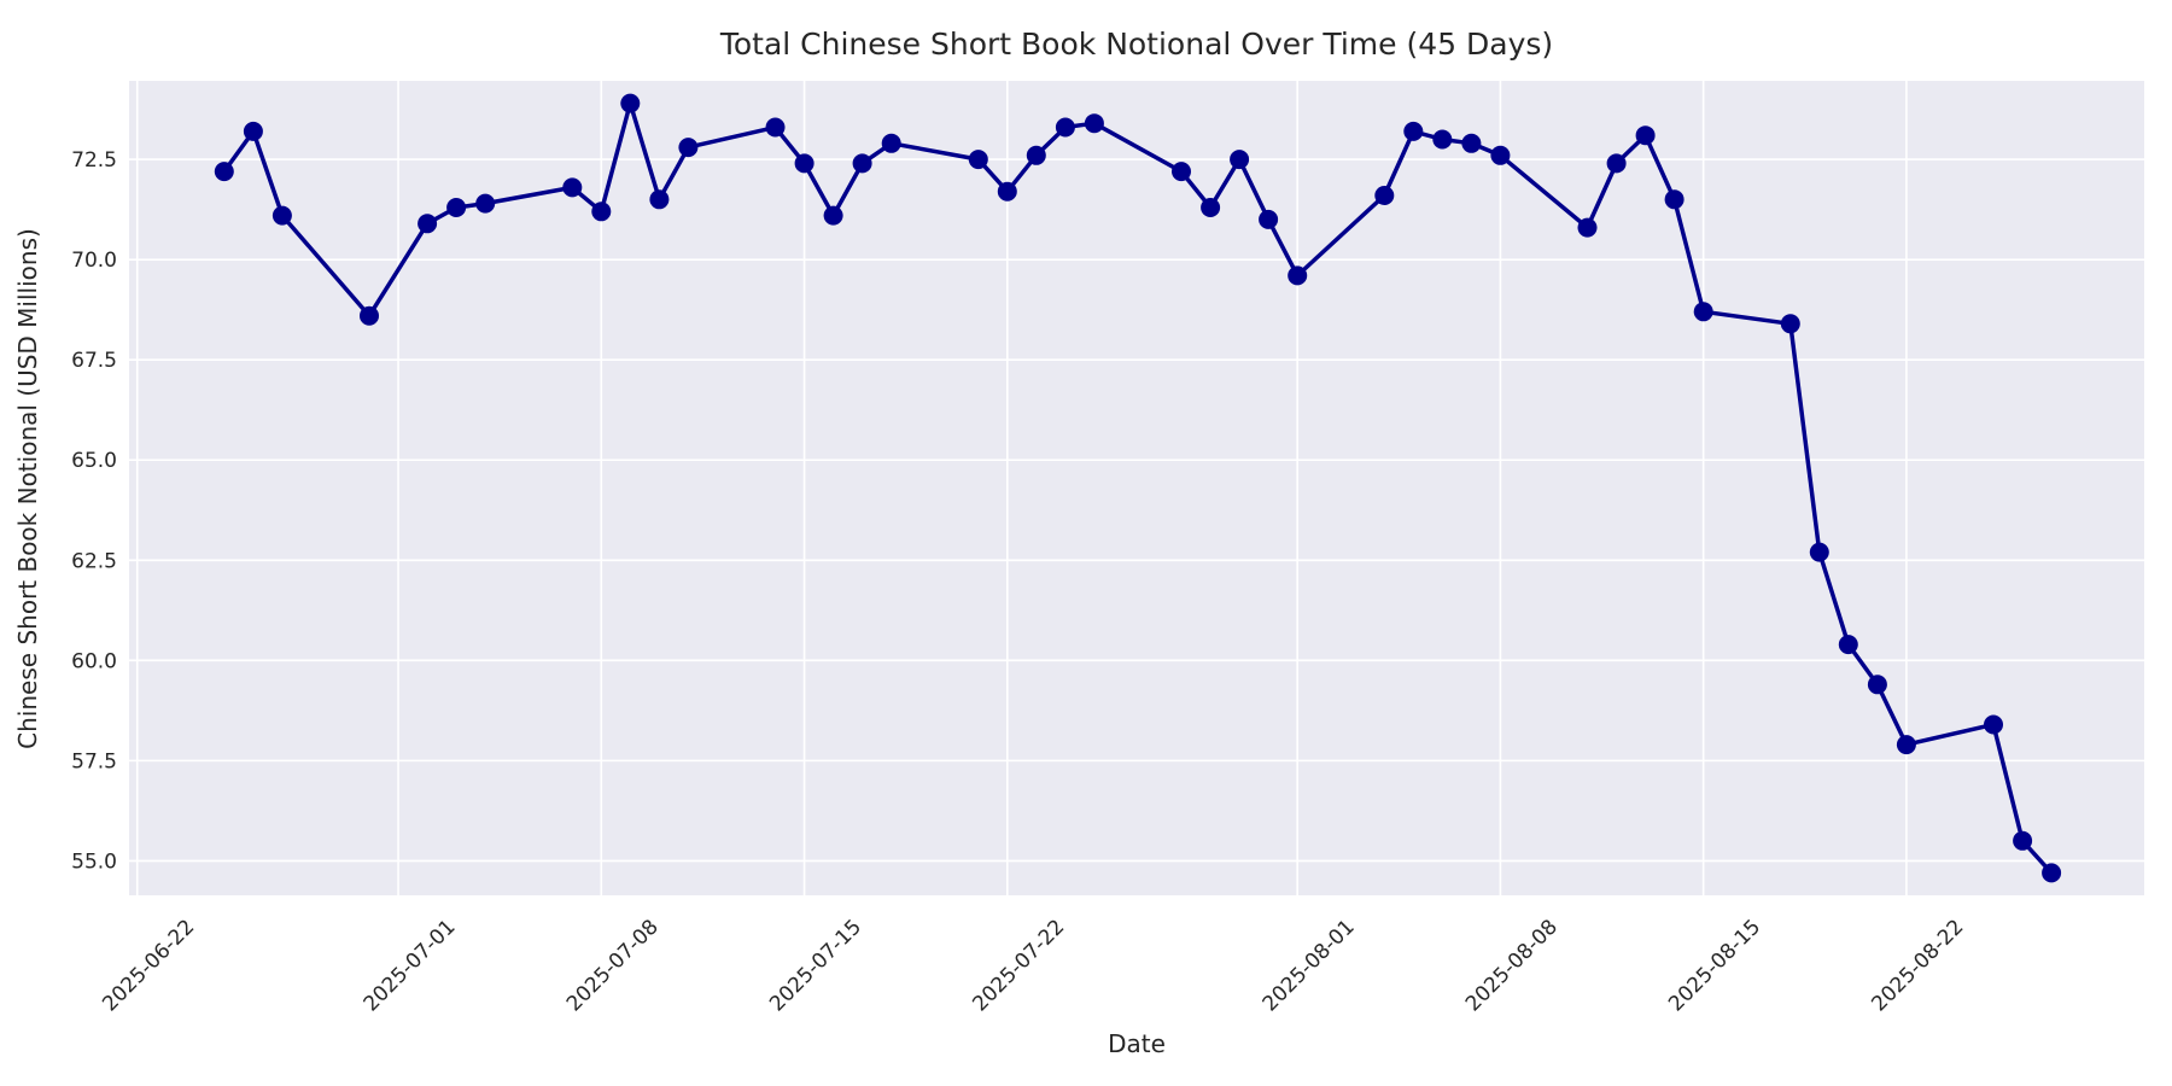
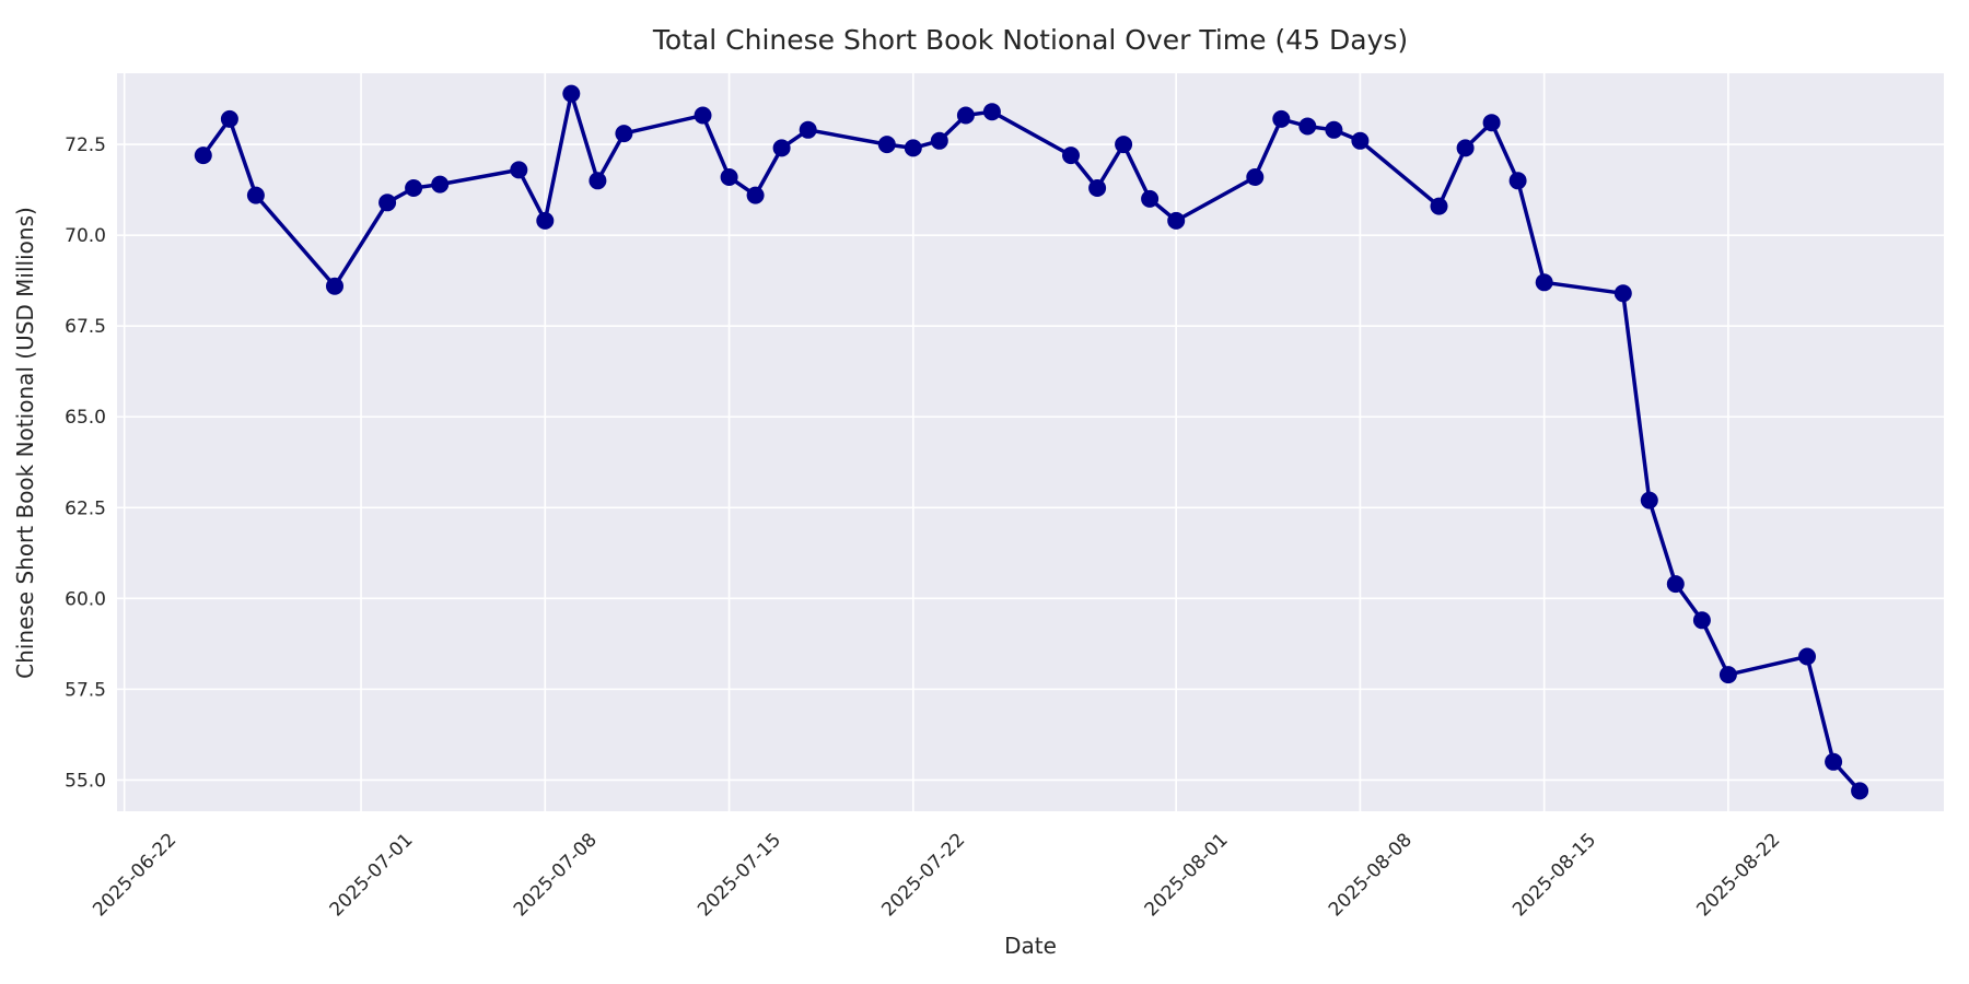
2025-07-08: 71.2 -> 70.4
2025-07-15: 72.4 -> 71.6
2025-07-22: 71.7 -> 72.4
2025-08-01: 69.6 -> 70.4
